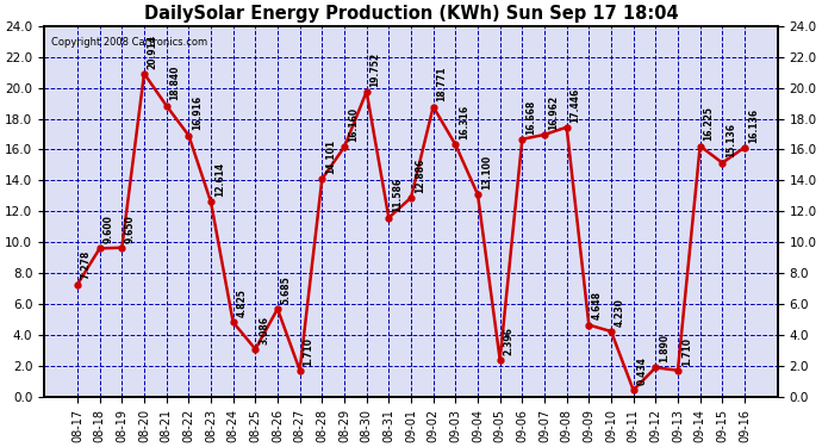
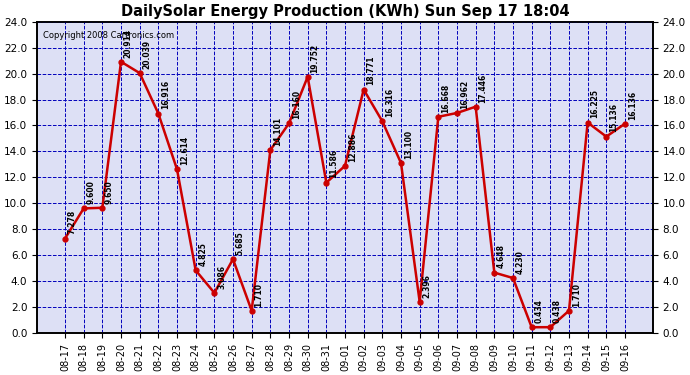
08-21: 18.840 -> 20.039
09-12: 1.890 -> 0.438
